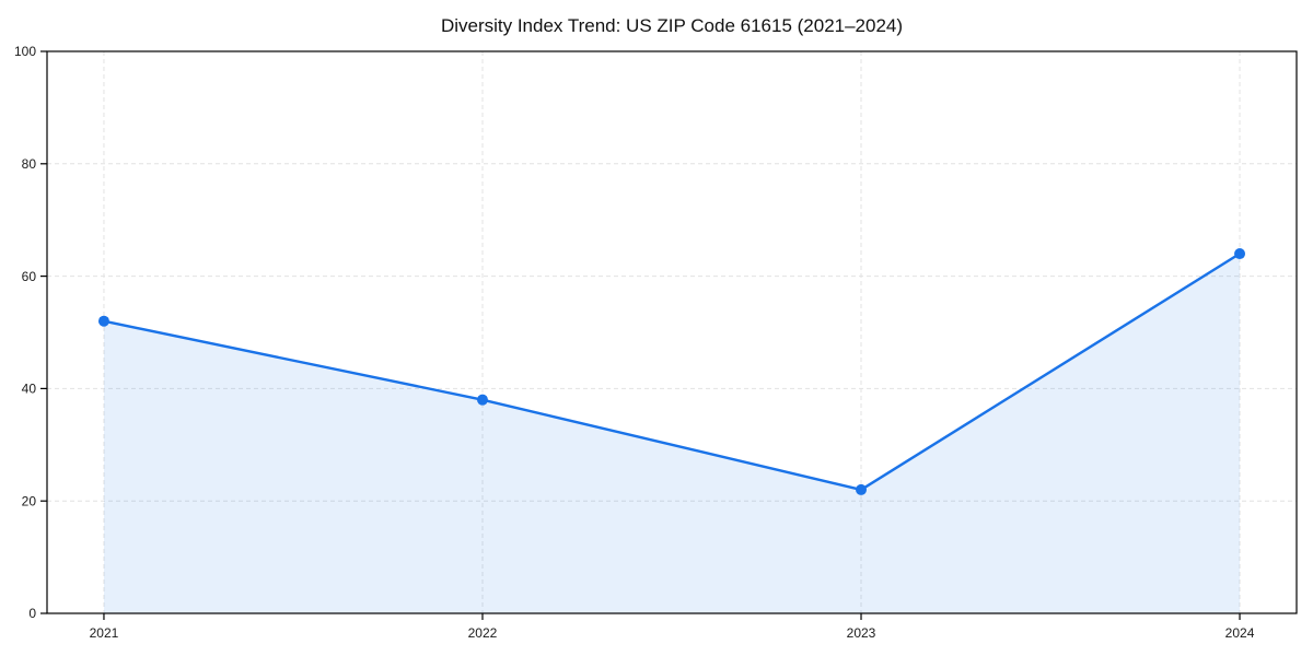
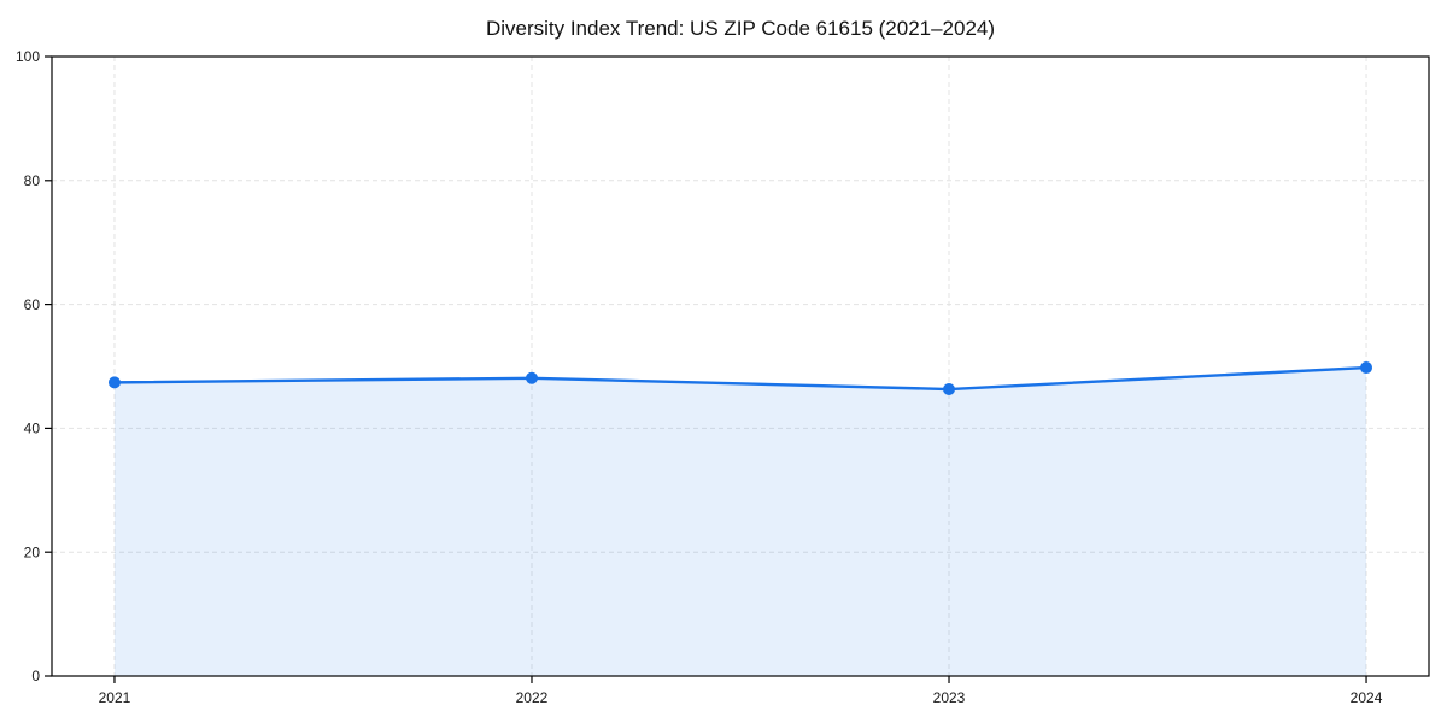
2021: 52 -> 47
2022: 38 -> 48
2023: 22 -> 46
2024: 64 -> 50
